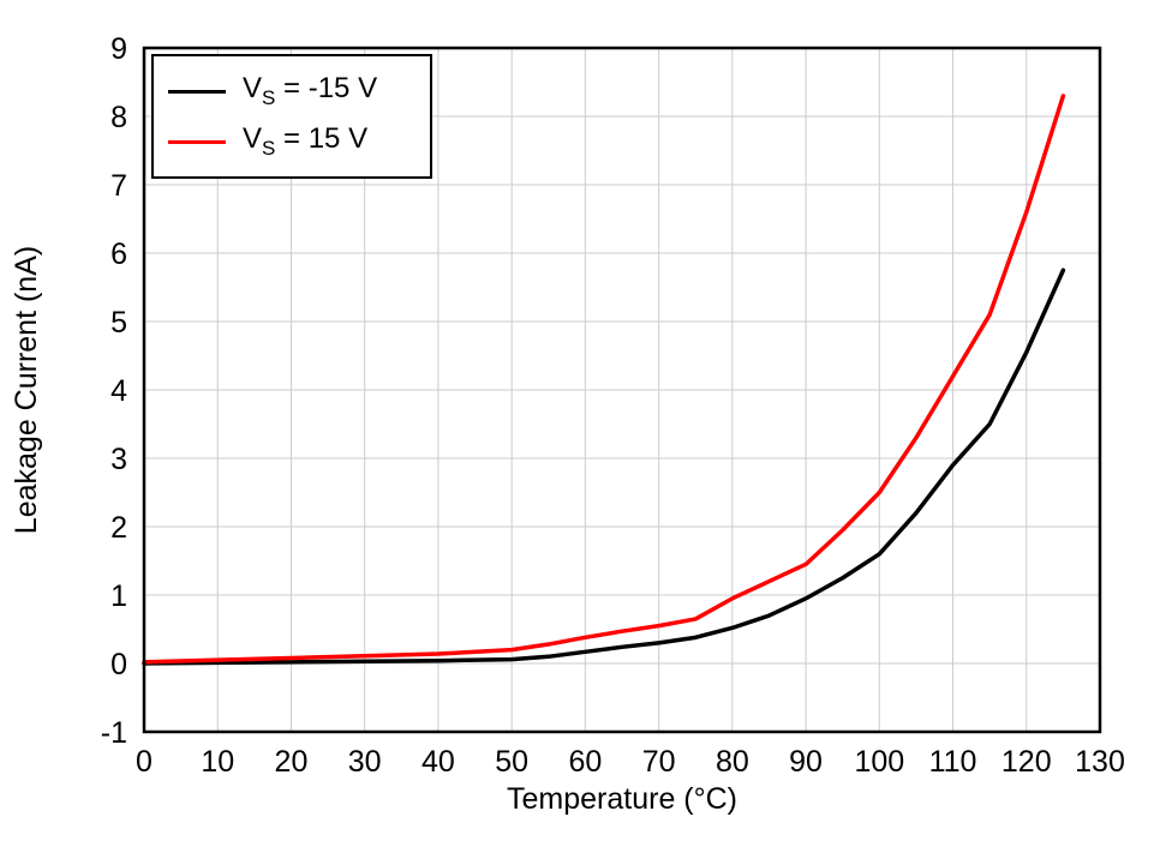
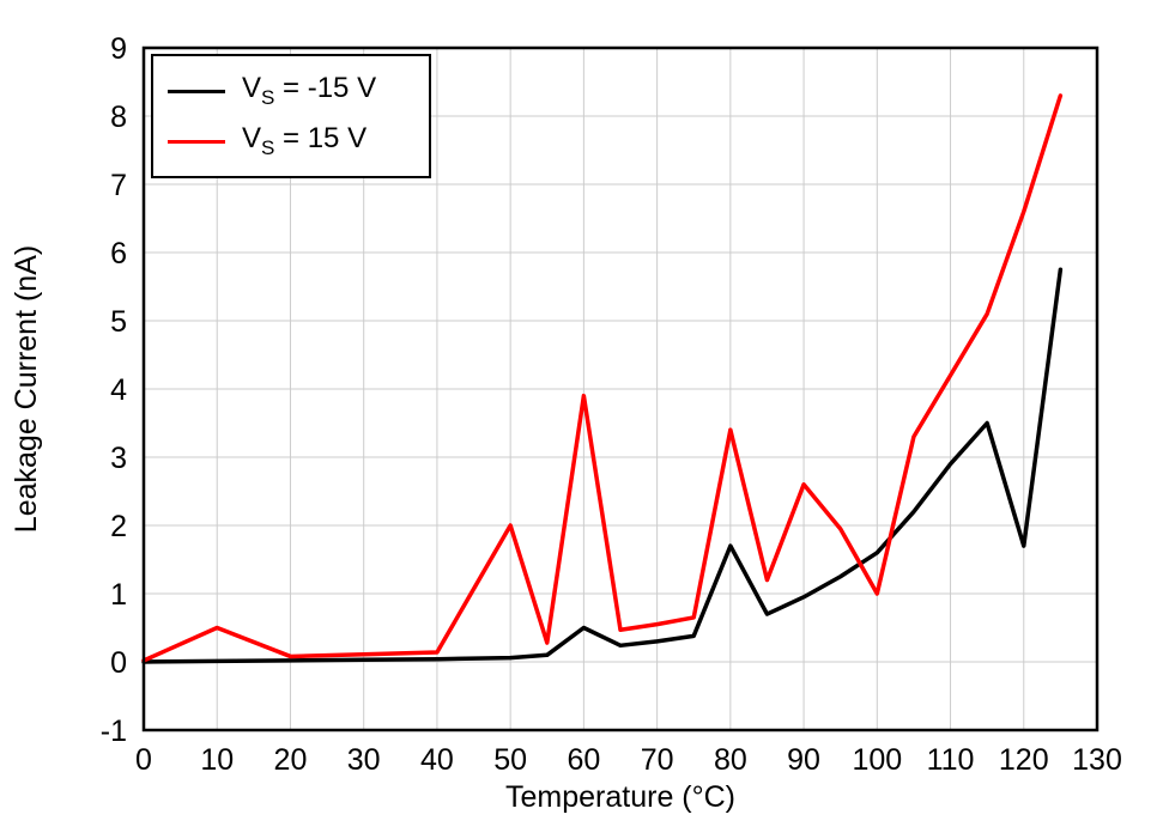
VS = 15 V/10: 0.1 -> 0.5
VS = 15 V/50: 0.2 -> 2.0
VS = -15 V/60: 0.2 -> 0.5
VS = 15 V/60: 0.4 -> 3.9
VS = -15 V/80: 0.5 -> 1.7
VS = 15 V/80: 0.9 -> 3.4
VS = 15 V/90: 1.4 -> 2.6
VS = 15 V/100: 2.5 -> 1.0
VS = -15 V/120: 4.5 -> 1.7
